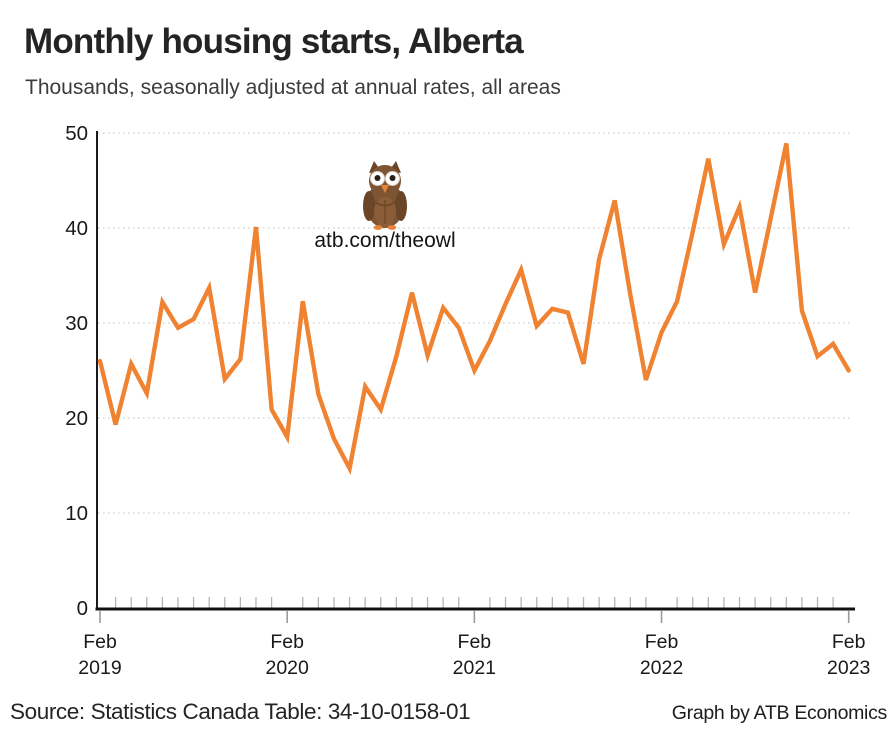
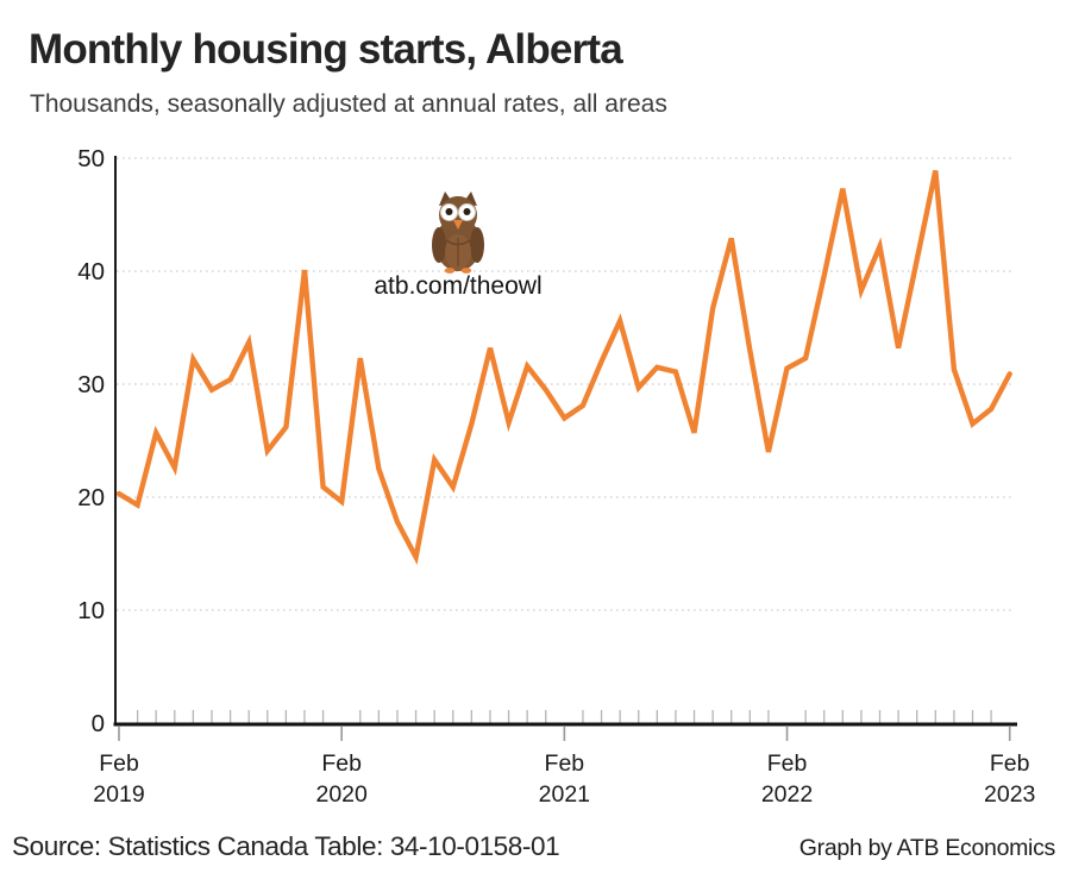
Feb 2019: 26 -> 20
Feb 2020: 18 -> 20
Feb 2021: 25 -> 27
Feb 2022: 29 -> 31
Feb 2023: 25 -> 31
